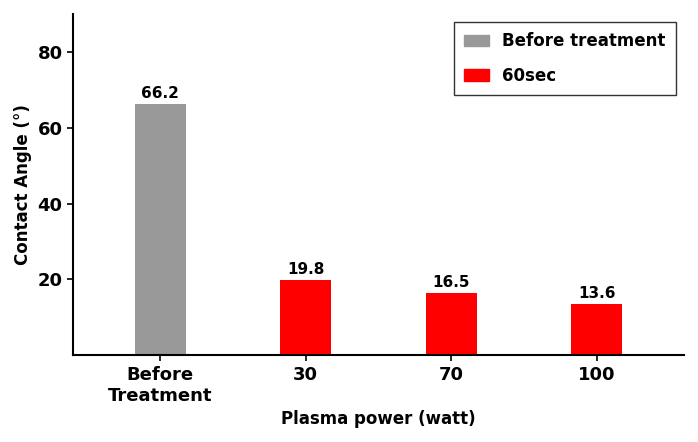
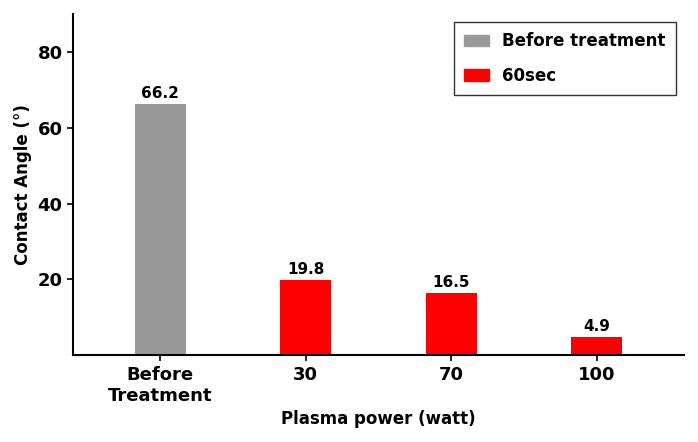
100: 13.6 -> 4.9
